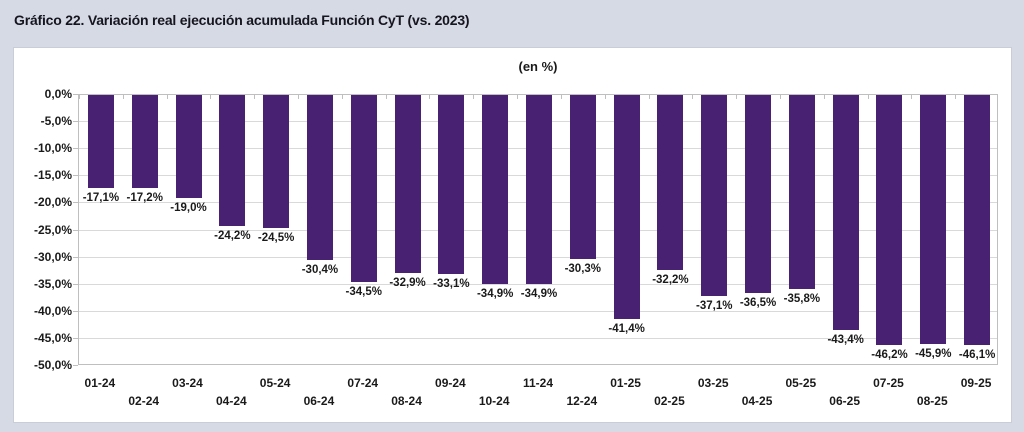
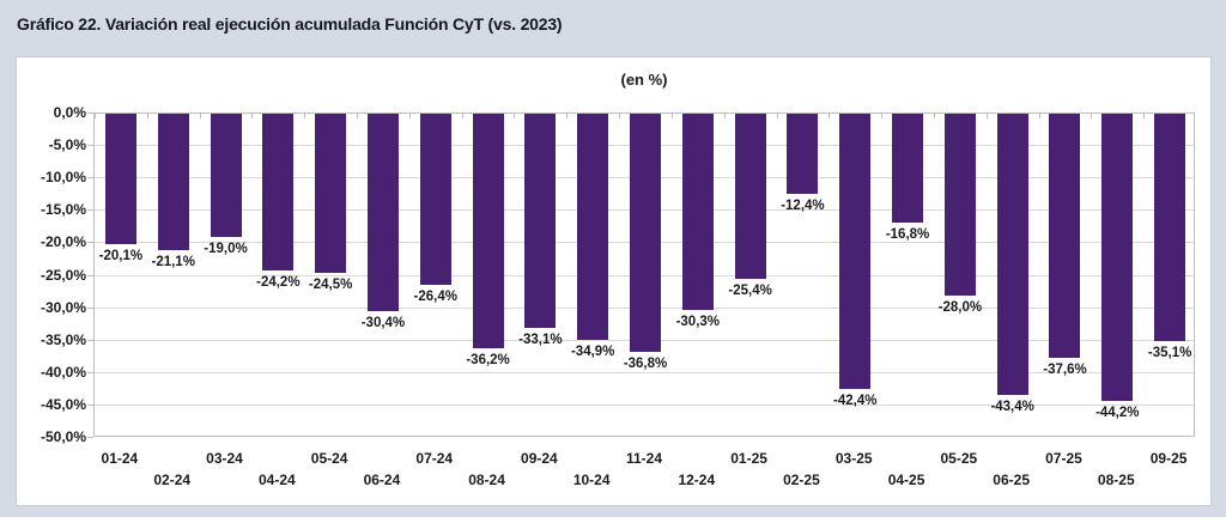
01-24: -17,1% -> -20,1%
02-24: -17,2% -> -21,1%
07-24: -34,5% -> -26,4%
08-24: -32,9% -> -36,2%
11-24: -34,9% -> -36,8%
01-25: -41,4% -> -25,4%
02-25: -32,2% -> -12,4%
03-25: -37,1% -> -42,4%
04-25: -36,5% -> -16,8%
05-25: -35,8% -> -28,0%
07-25: -46,2% -> -37,6%
08-25: -45,9% -> -44,2%
09-25: -46,1% -> -35,1%
